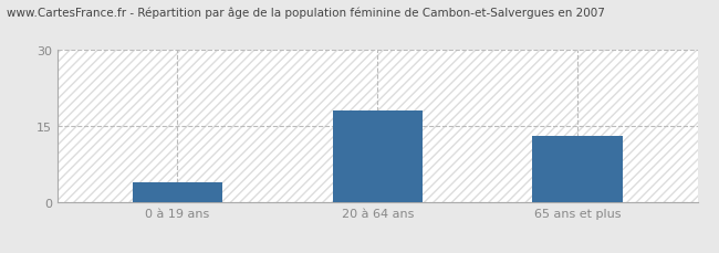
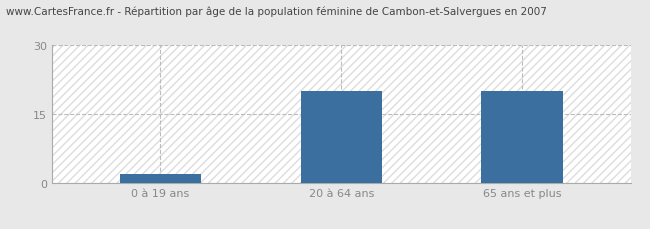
0 à 19 ans: 4 -> 2
20 à 64 ans: 18 -> 20
65 ans et plus: 13 -> 20
